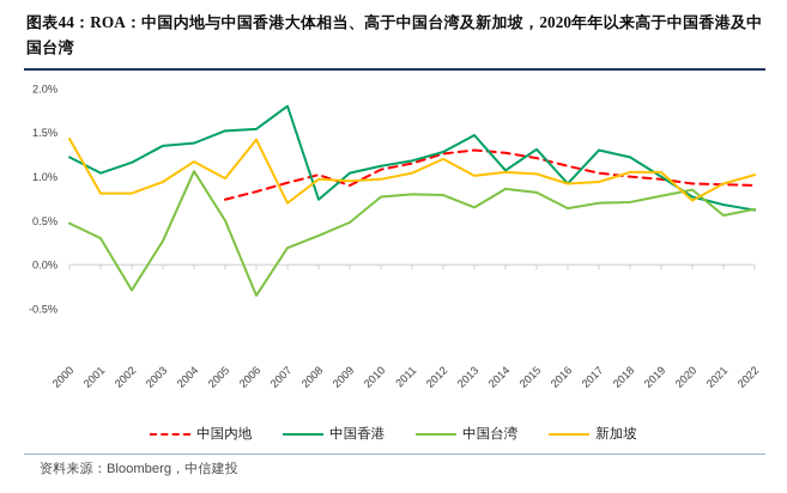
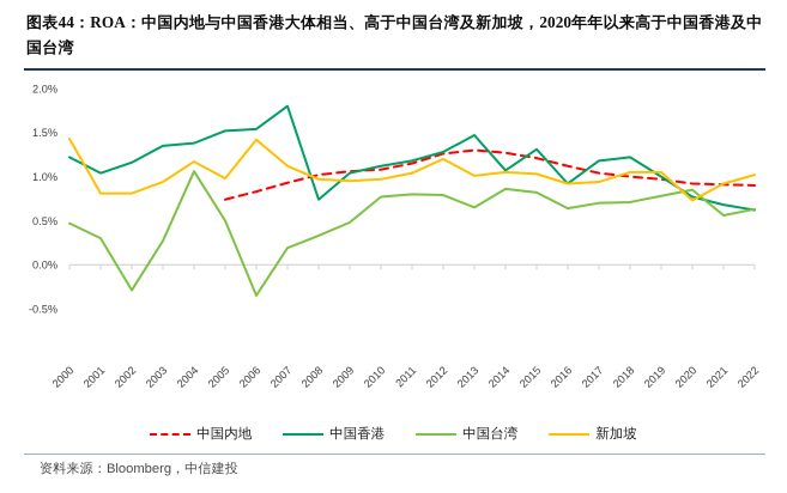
新加坡/2007: 0.7% -> 1.1%
中国内地/2009: 0.9% -> 1.1%
中国香港/2017: 1.3% -> 1.2%
